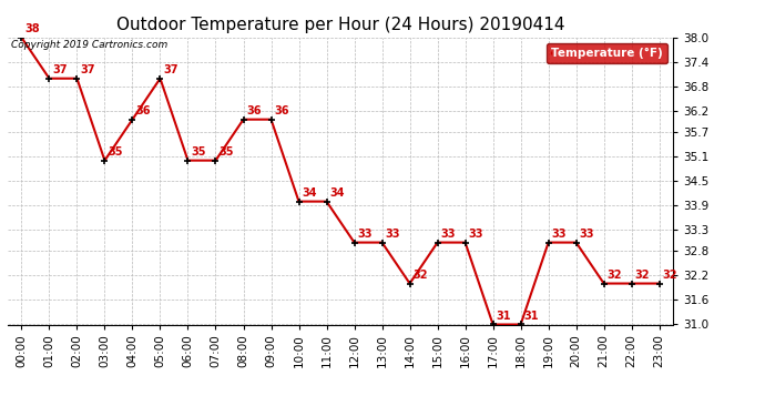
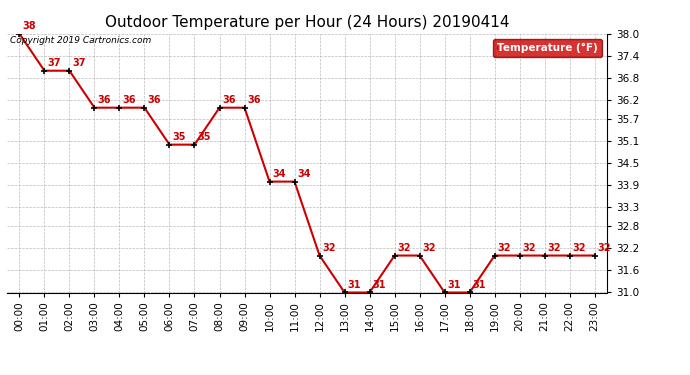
03:00: 35 -> 36
05:00: 37 -> 36
12:00: 33 -> 32
13:00: 33 -> 31
14:00: 32 -> 31
15:00: 33 -> 32
16:00: 33 -> 32
19:00: 33 -> 32
20:00: 33 -> 32
